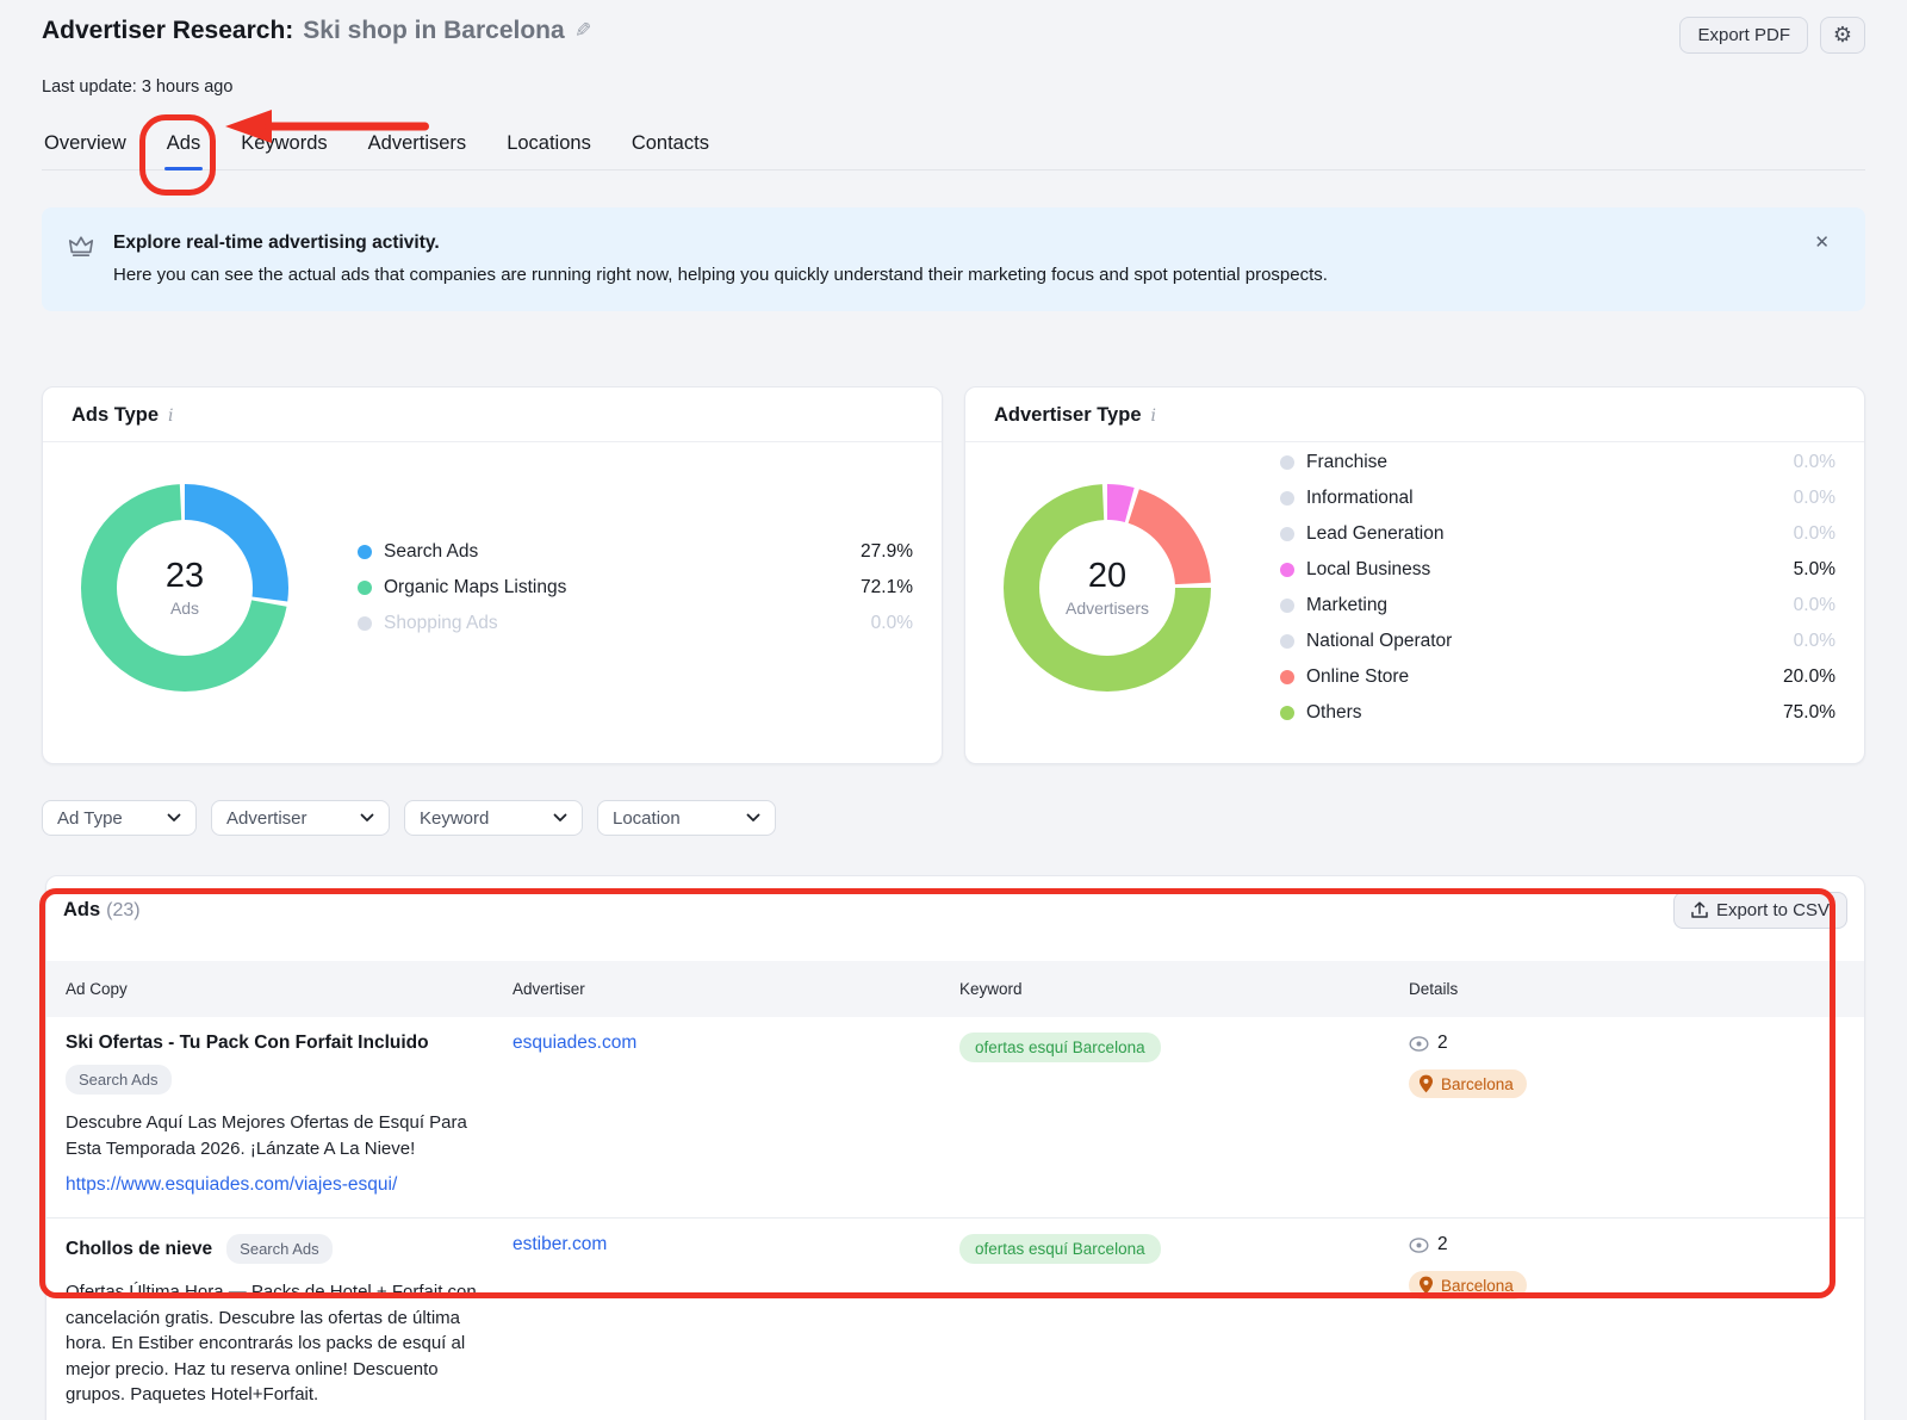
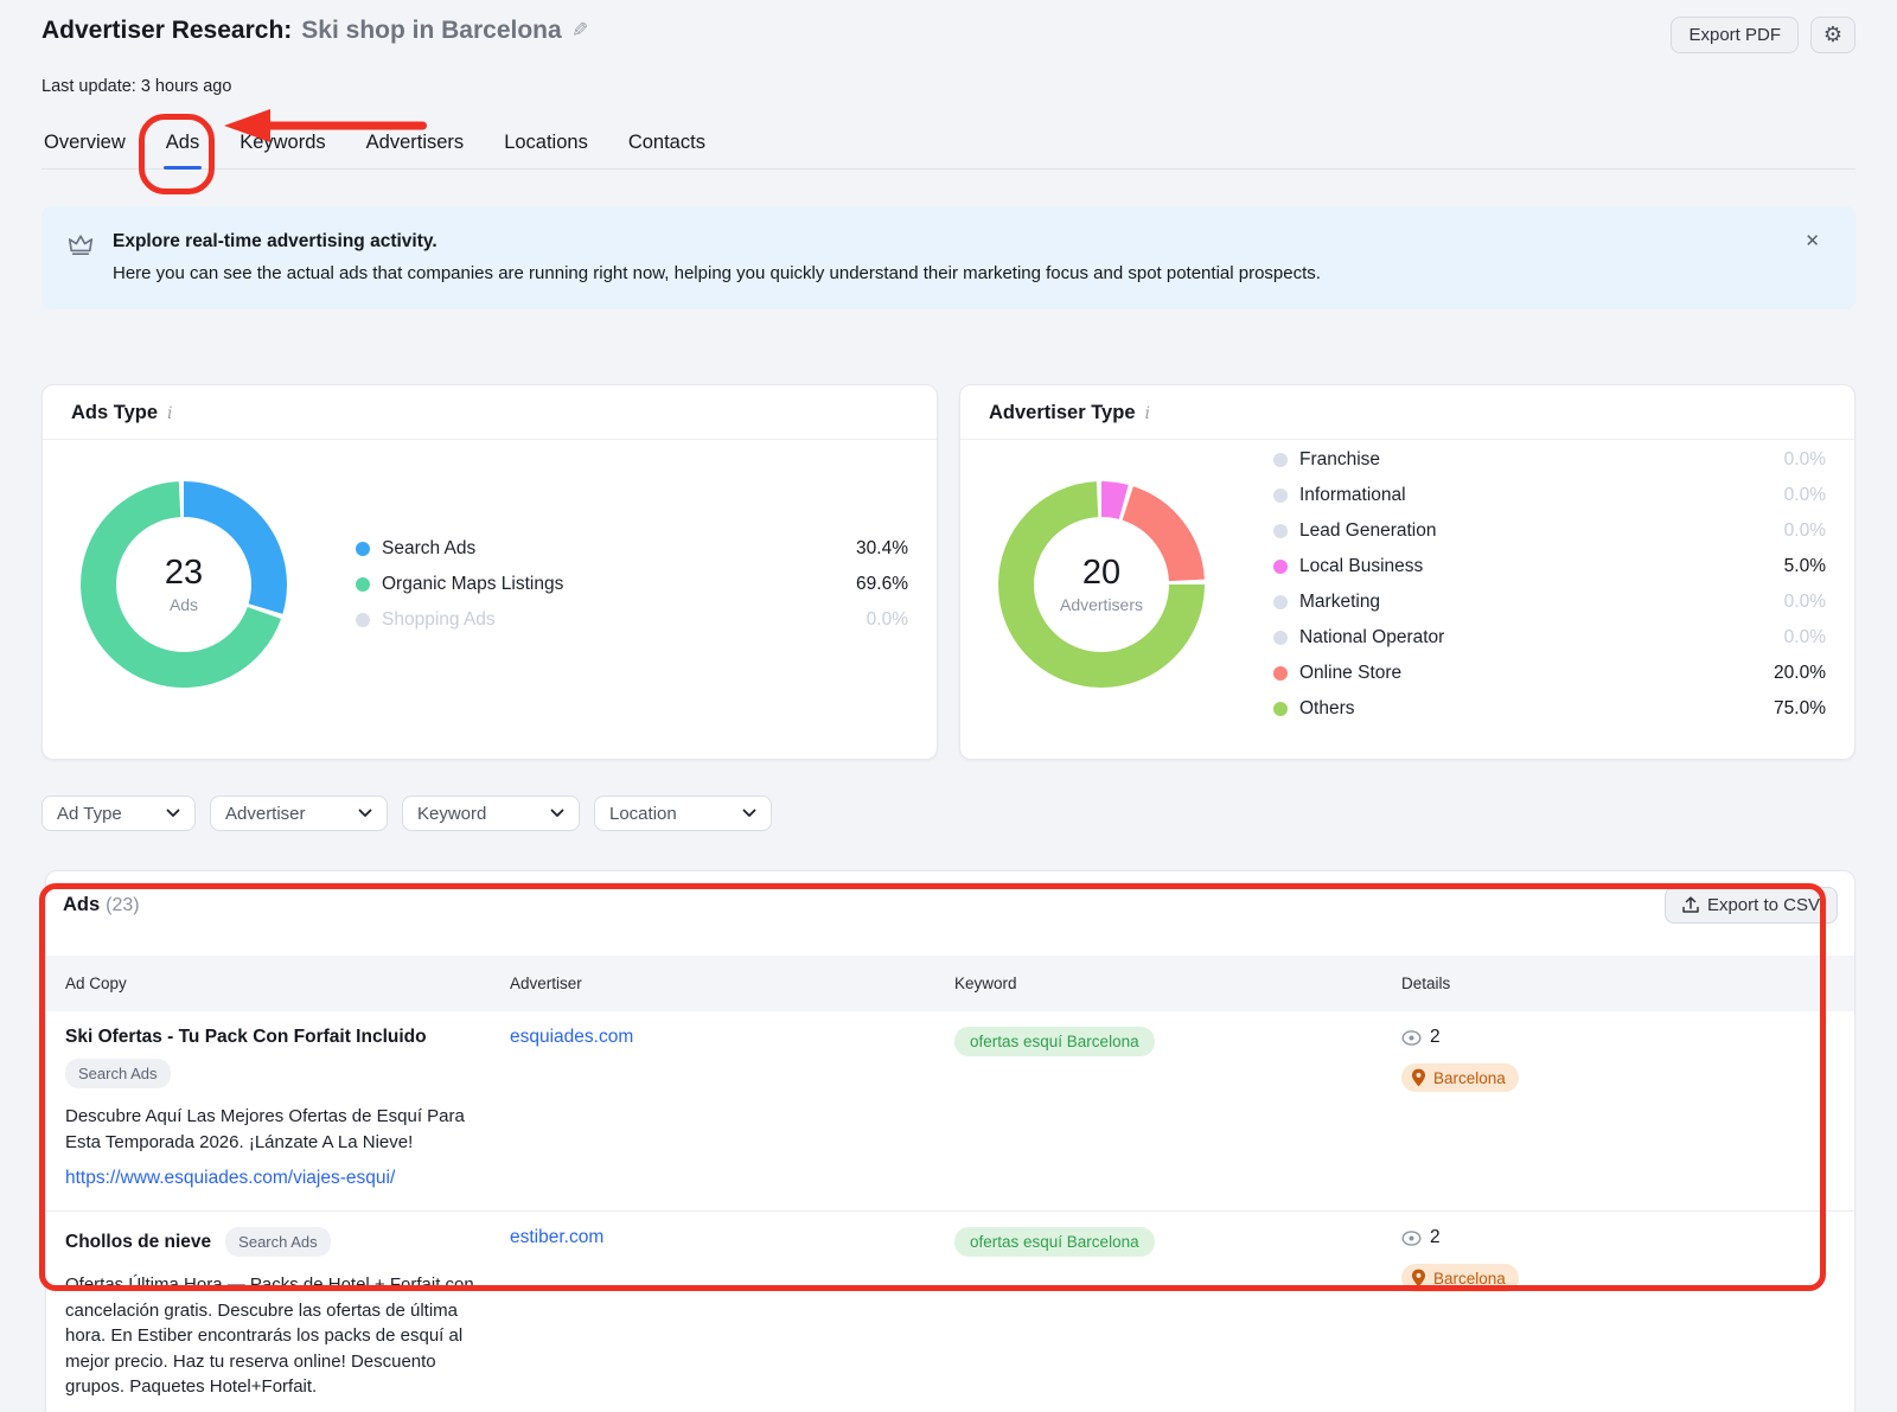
Ads Type/Search Ads: 27.9% -> 30.4%
Ads Type/Organic Maps Listings: 72.1% -> 69.6%
